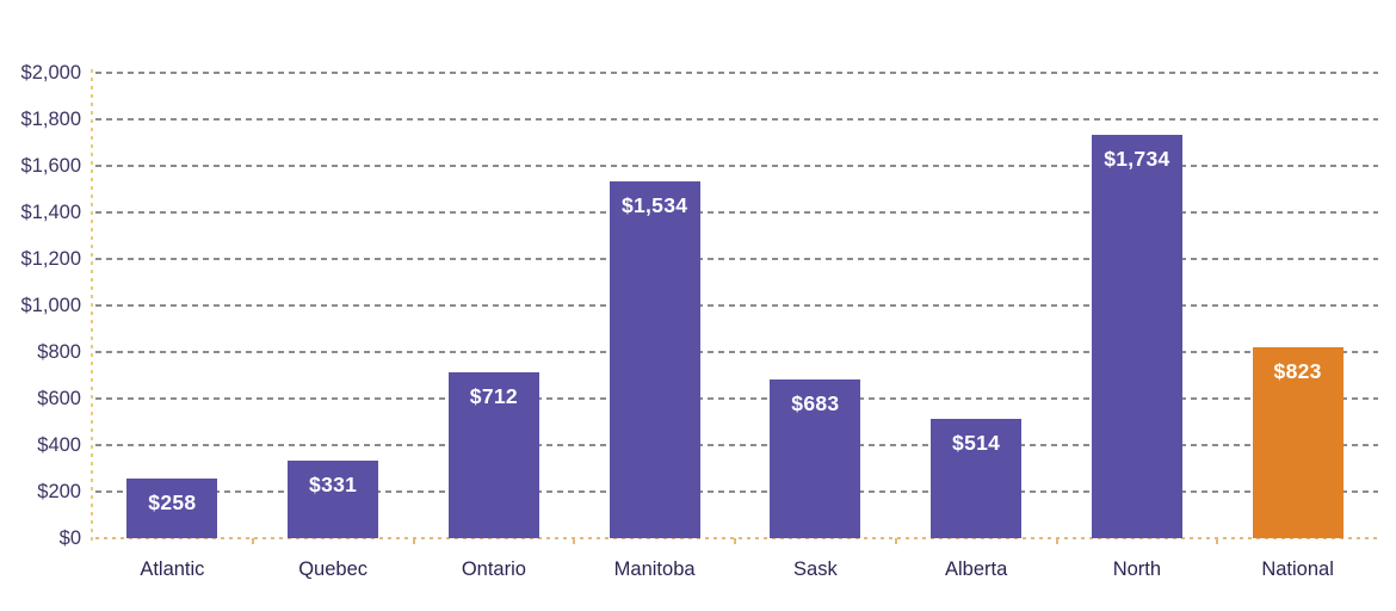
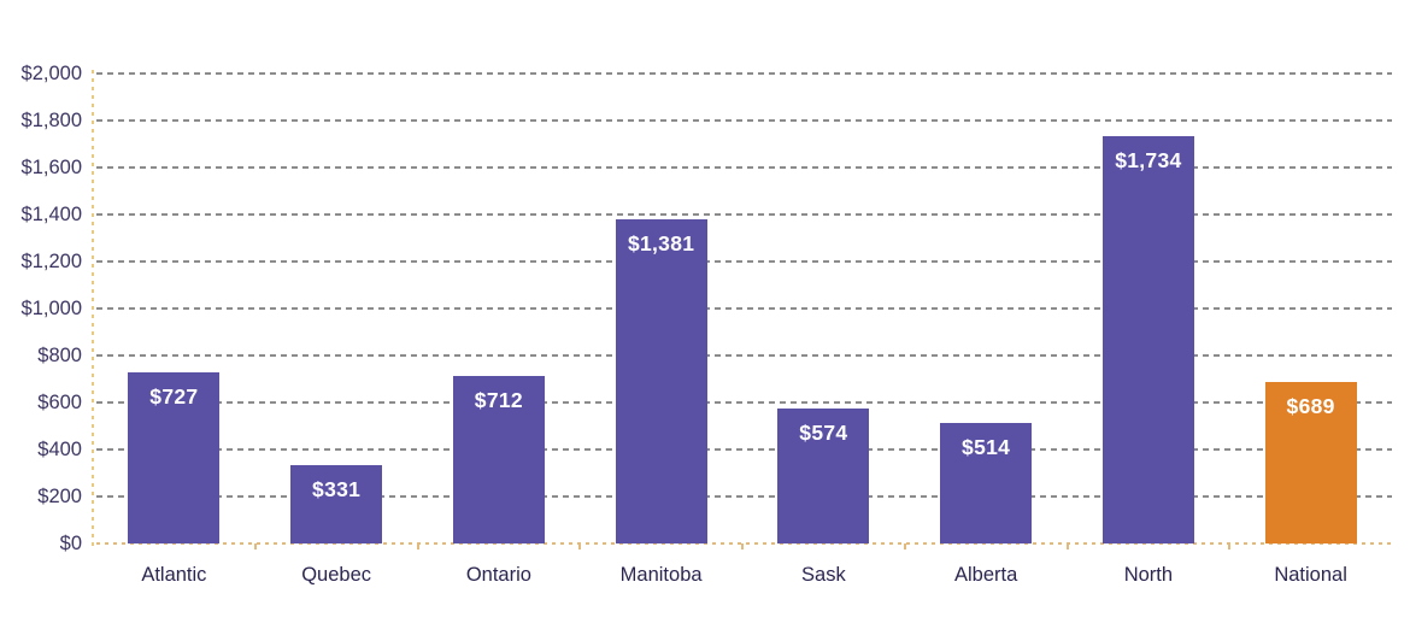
Atlantic: $258 -> $727
Manitoba: $1,534 -> $1,381
Sask: $683 -> $574
National: $823 -> $689
